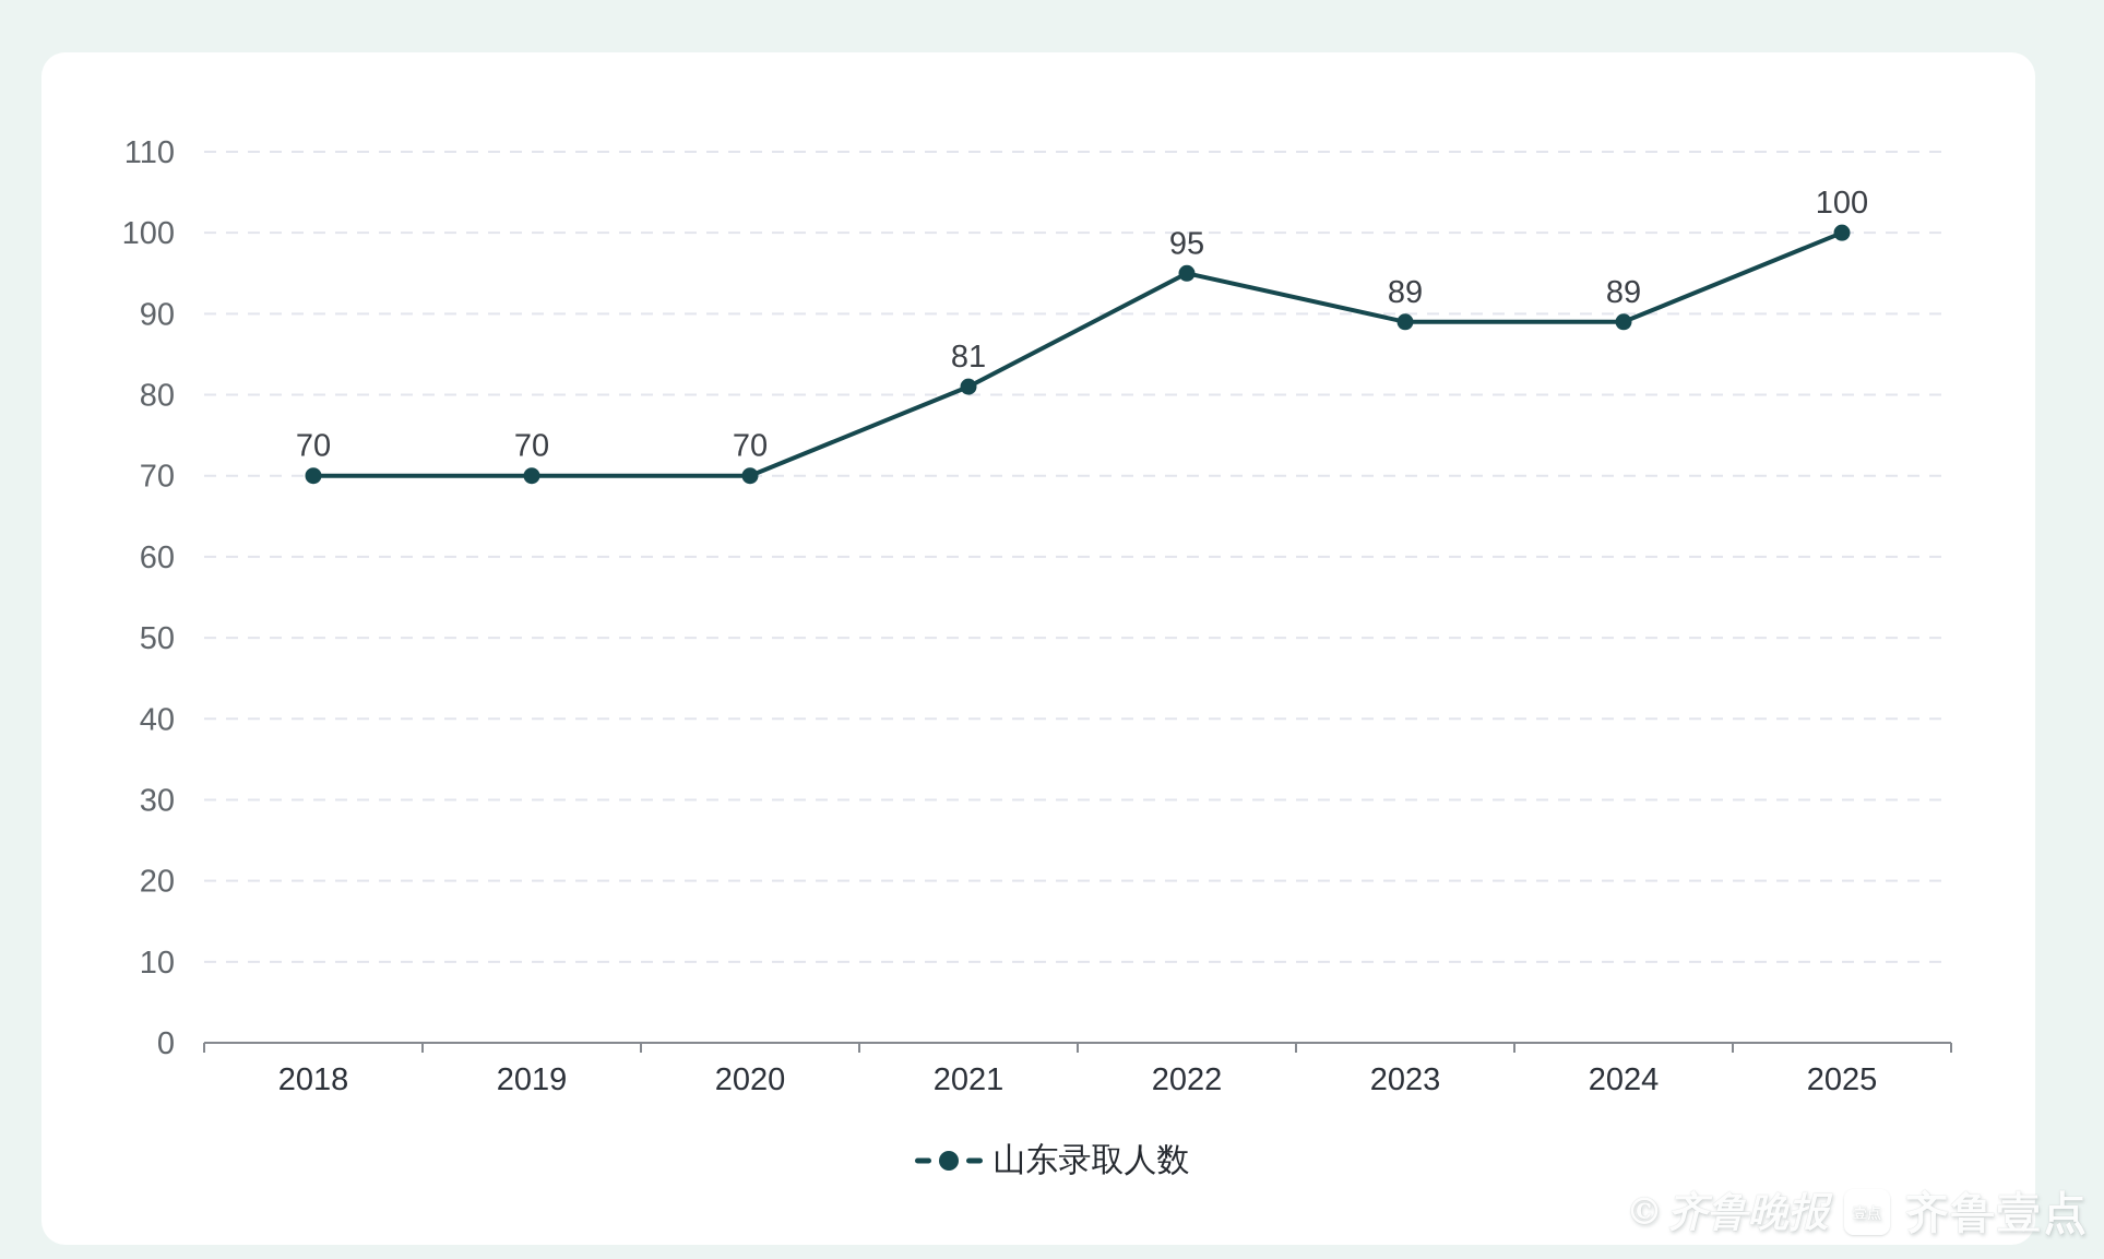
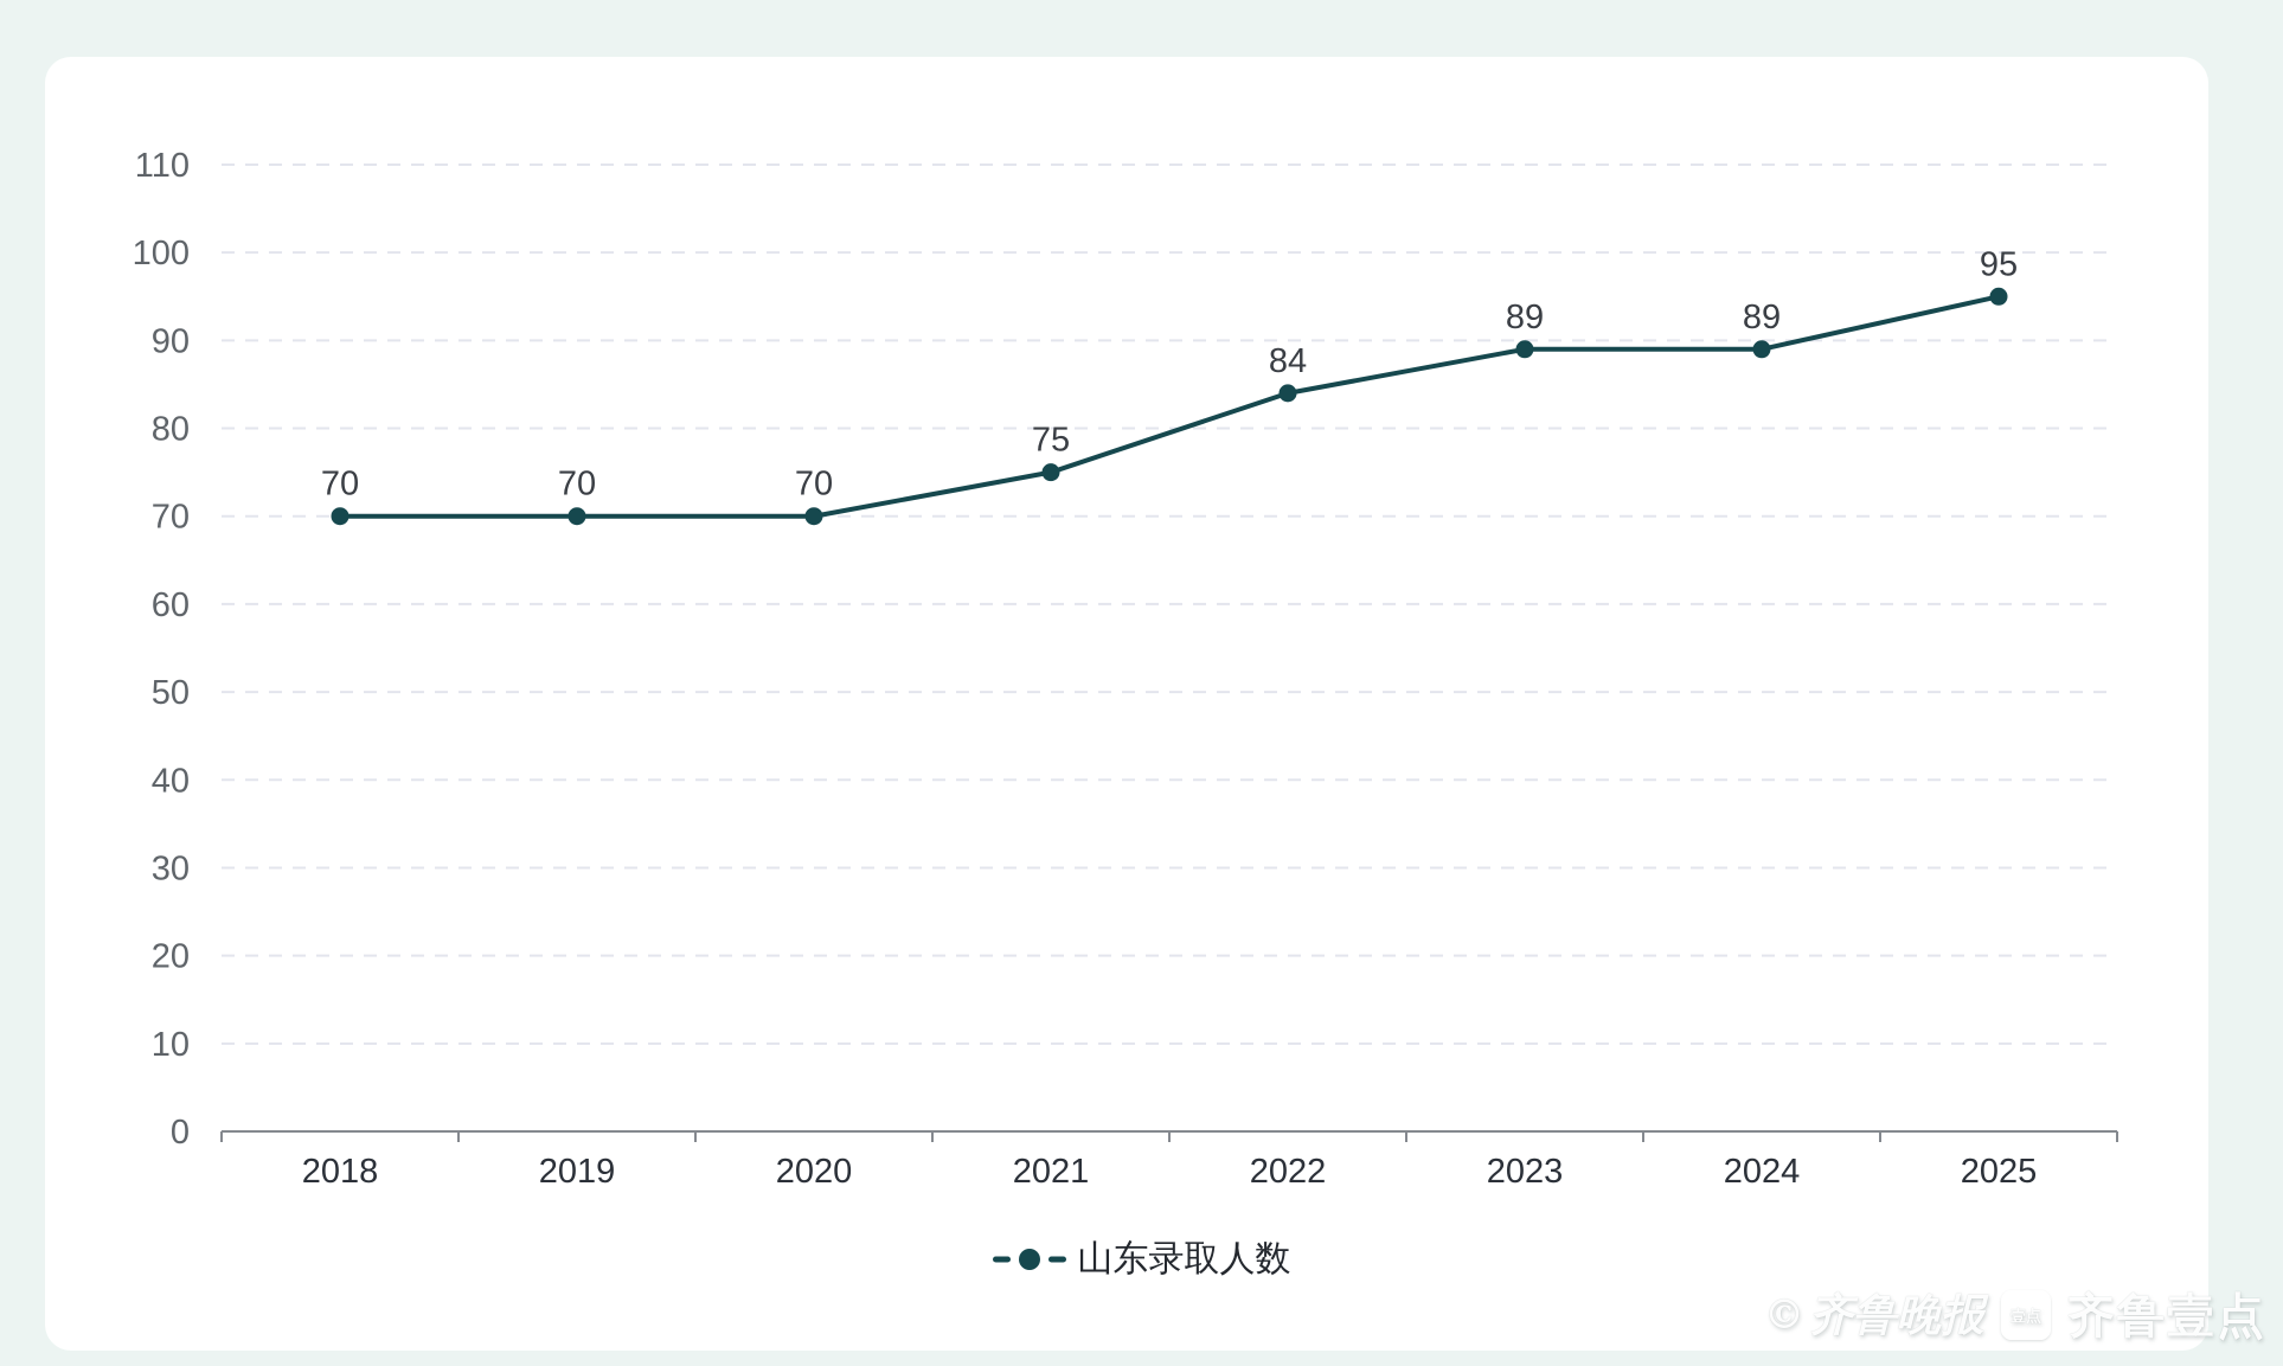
2021: 81 -> 75
2022: 95 -> 84
2025: 100 -> 95
